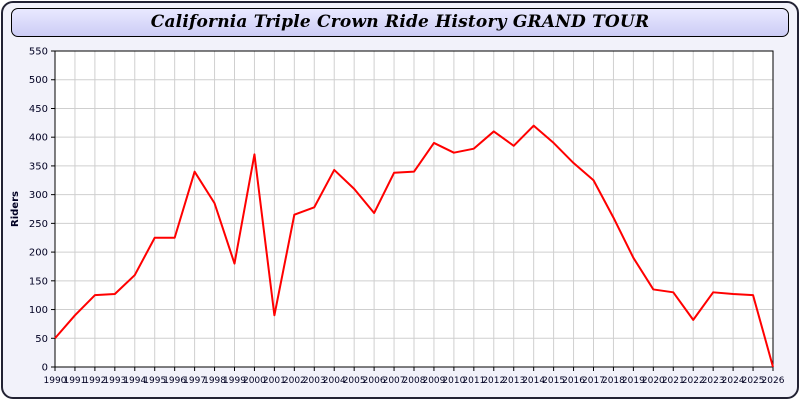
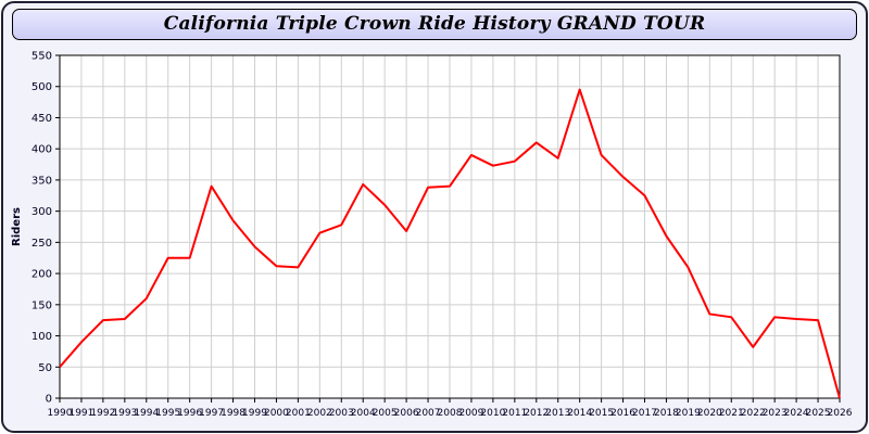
1999: 180 -> 240
2000: 370 -> 210
2001: 90 -> 210
2014: 420 -> 500
2019: 190 -> 210
